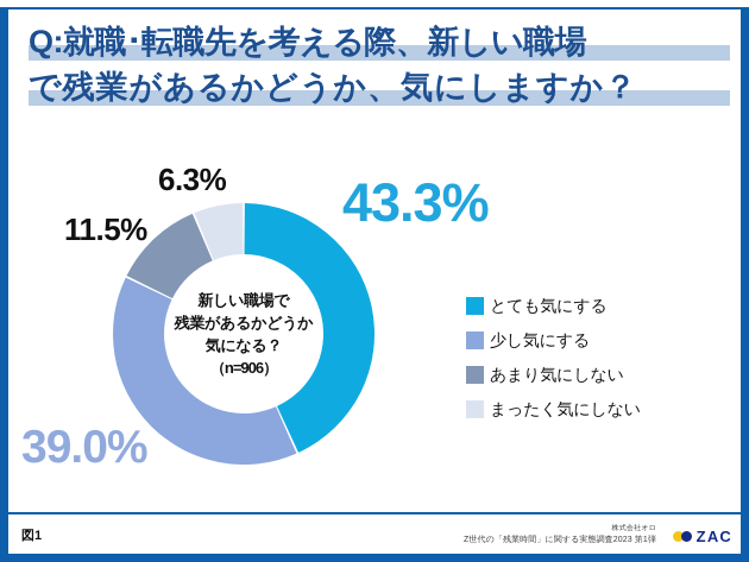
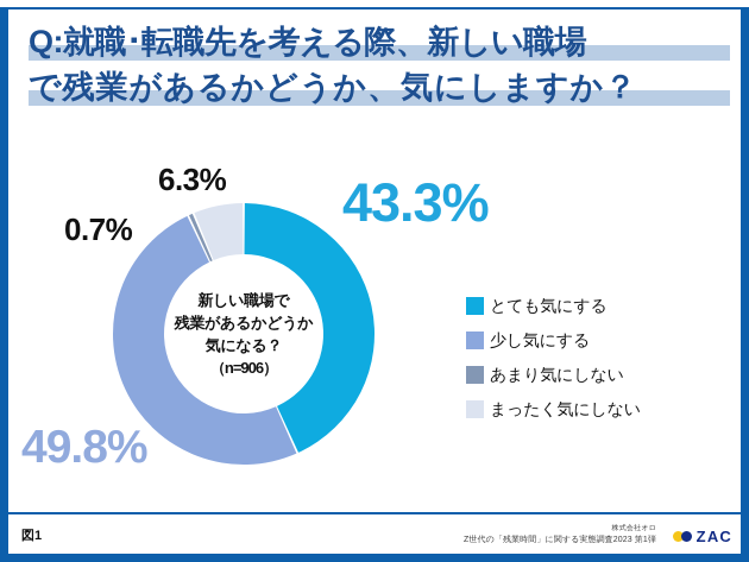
少し気にする: 39.0% -> 49.8%
あまり気にしない: 11.5% -> 0.7%
